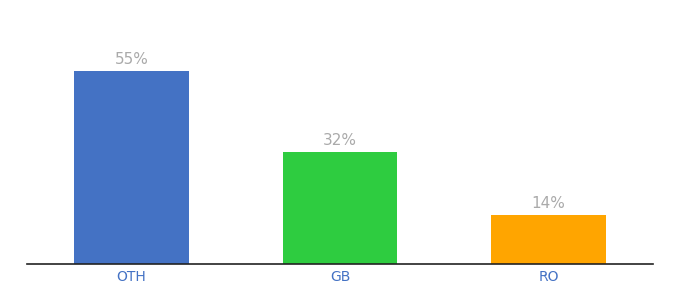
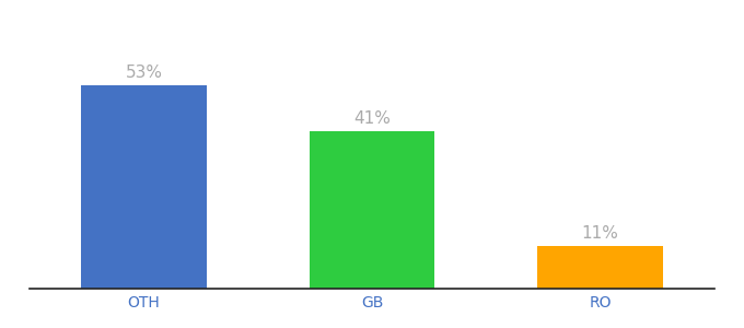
OTH: 55% -> 53%
GB: 32% -> 41%
RO: 14% -> 11%
